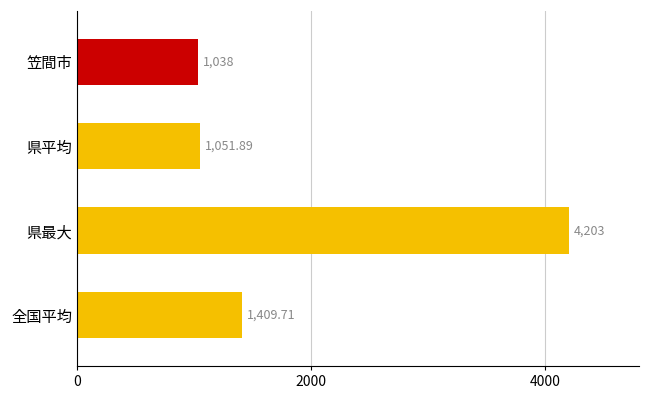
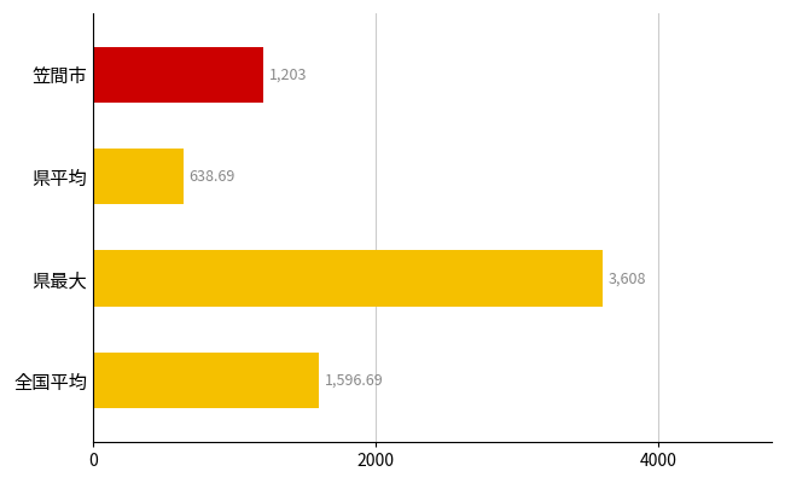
笠間市: 1,038 -> 1,203
県平均: 1,051.89 -> 638.69
県最大: 4,203 -> 3,608
全国平均: 1,409.71 -> 1,596.69
